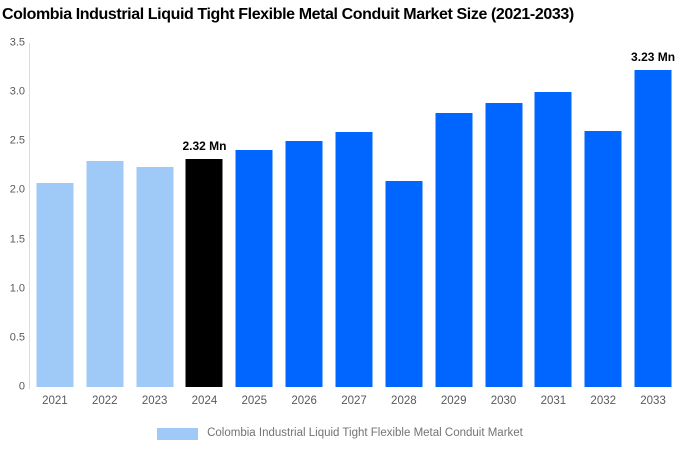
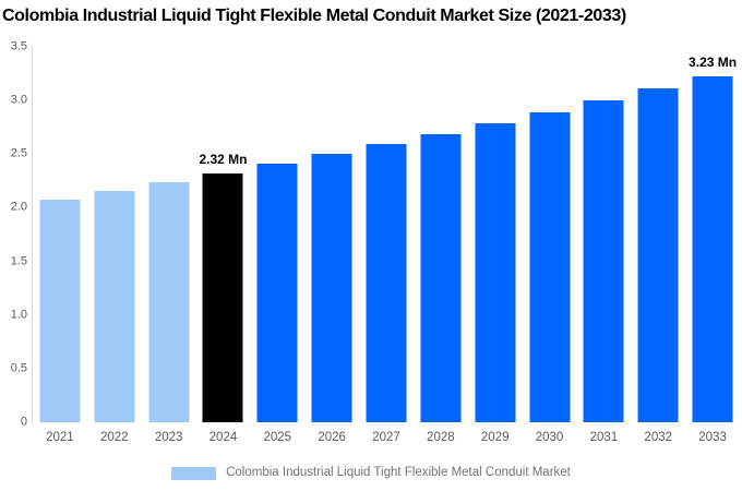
2022: 2.3 -> 2.2
2028: 2.1 -> 2.7
2032: 2.6 -> 3.1
